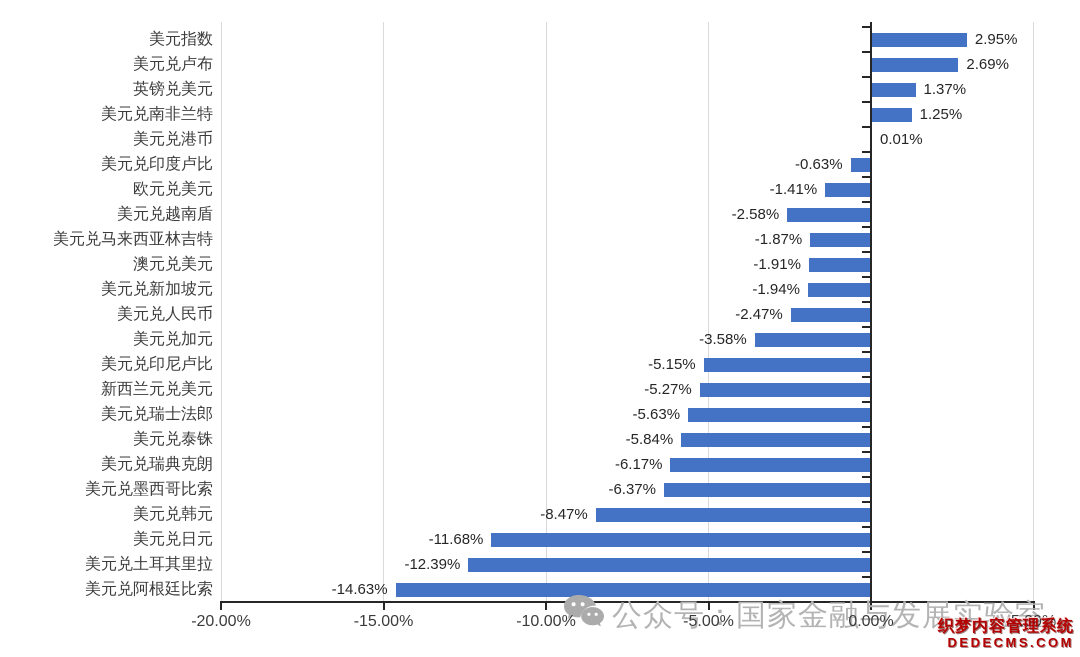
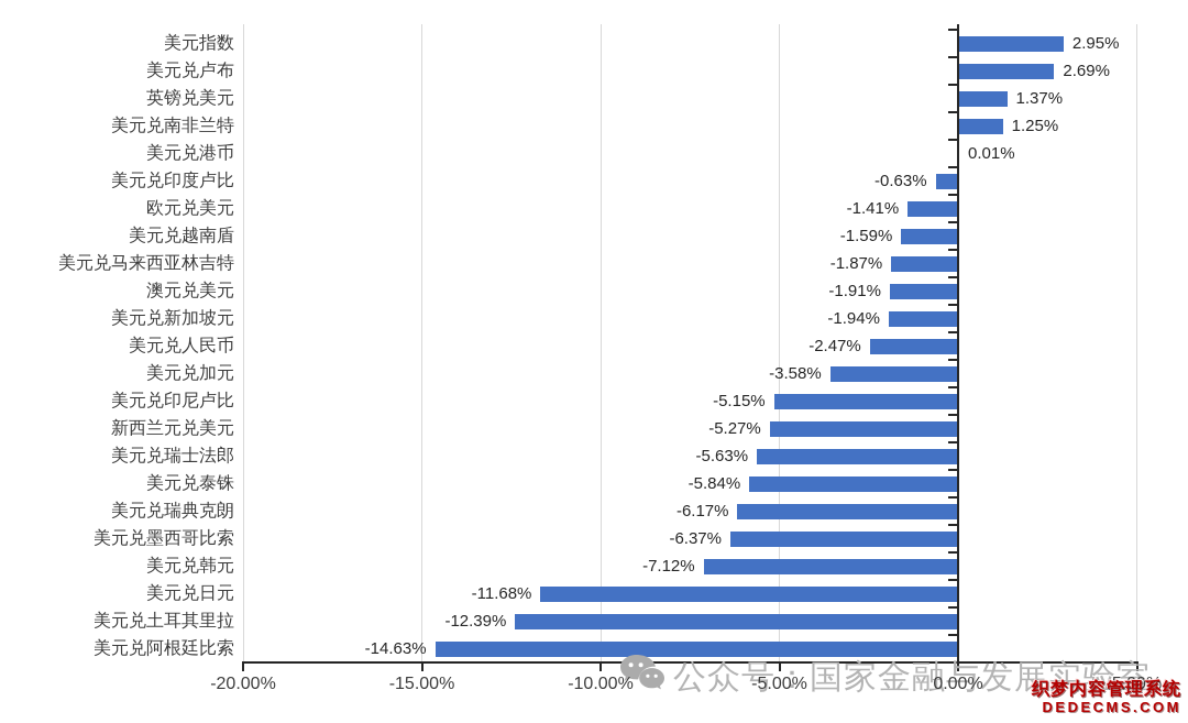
美元兑越南盾: -2.58% -> -1.59%
美元兑韩元: -8.47% -> -7.12%
